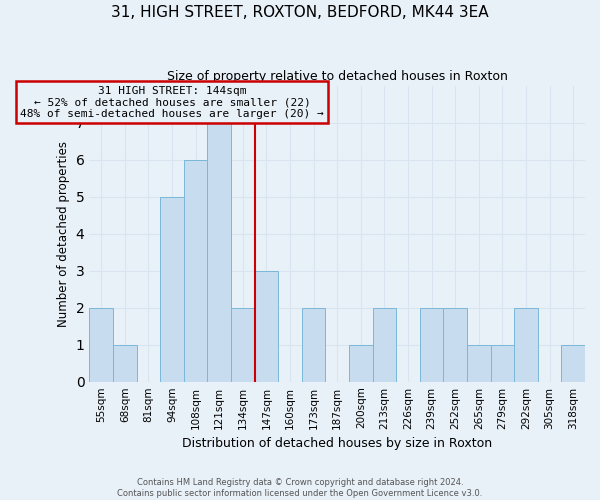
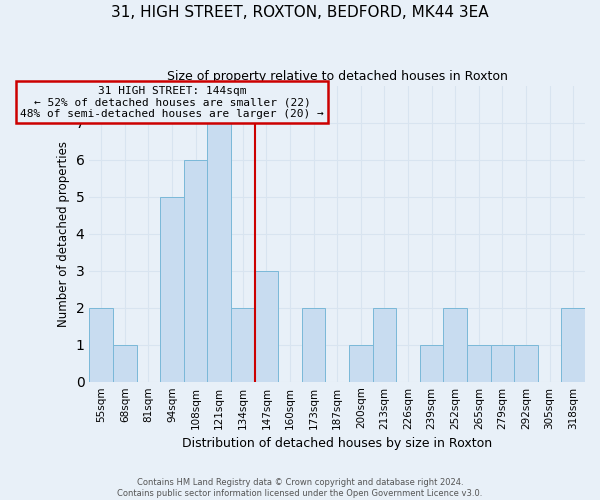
239sqm: 2 -> 1
292sqm: 2 -> 1
318sqm: 1 -> 2
